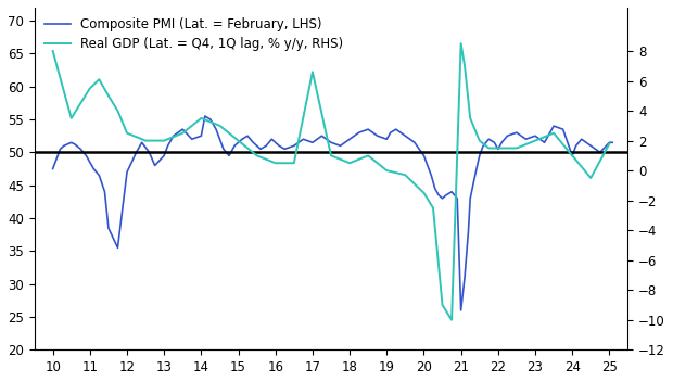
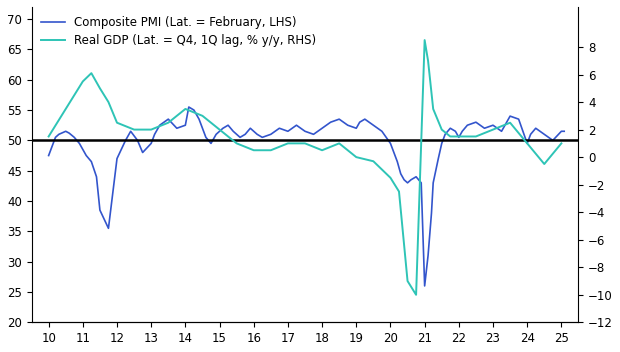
Real GDP (Lat. = Q4, 1Q lag, % y/y, RHS)/10: 8.0 -> 1.5
Real GDP (Lat. = Q4, 1Q lag, % y/y, RHS)/17: 6.6 -> 1.0
Real GDP (Lat. = Q4, 1Q lag, % y/y, RHS)/25: 1.8 -> 1.0
